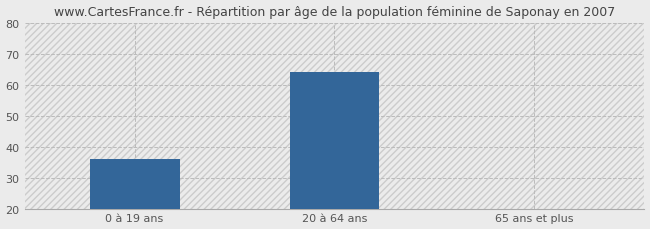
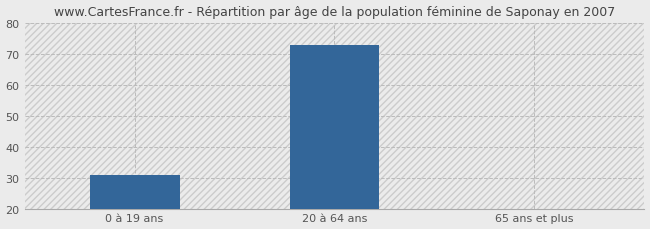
0 à 19 ans: 36 -> 31
20 à 64 ans: 64 -> 73
